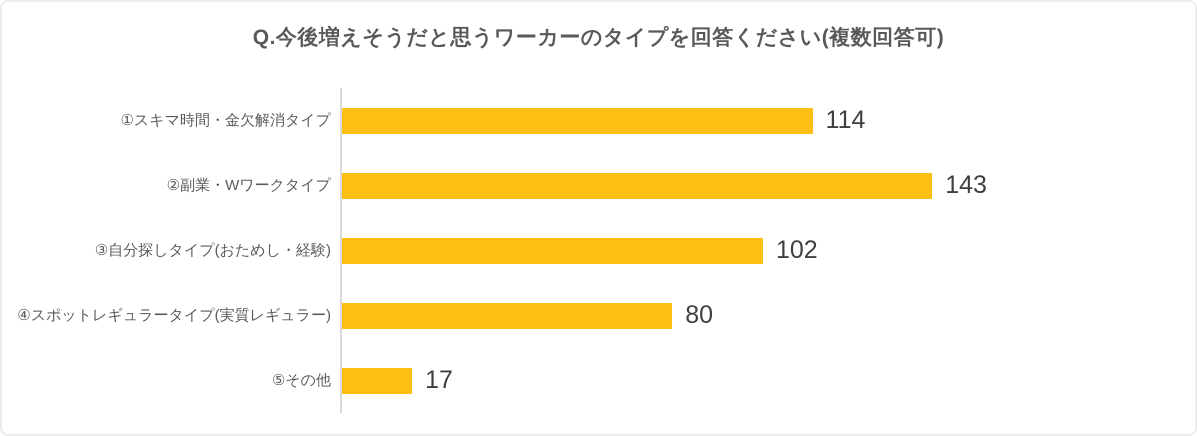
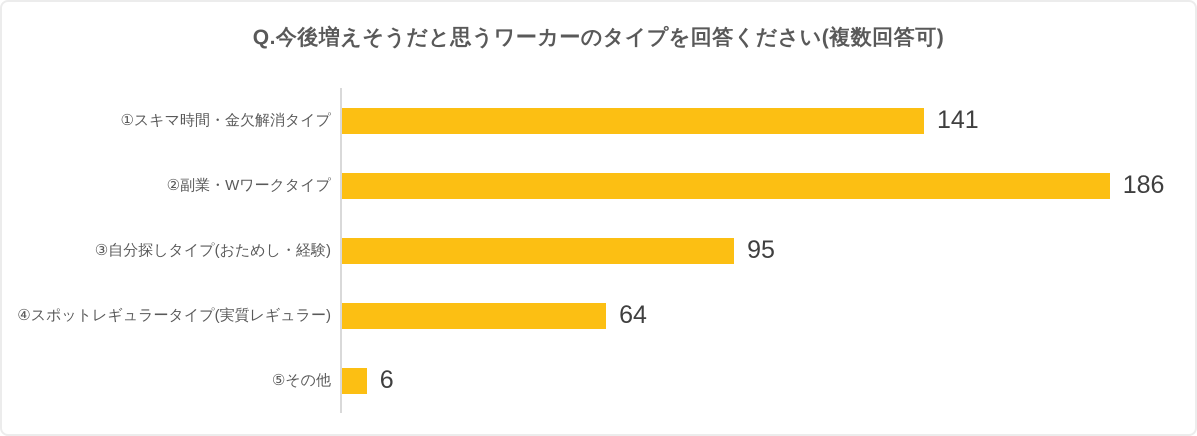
①スキマ時間・金欠解消タイプ: 114 -> 141
②副業・Wワークタイプ: 143 -> 186
③自分探しタイプ(おためし・経験): 102 -> 95
④スポットレギュラータイプ(実質レギュラー): 80 -> 64
⑤その他: 17 -> 6
